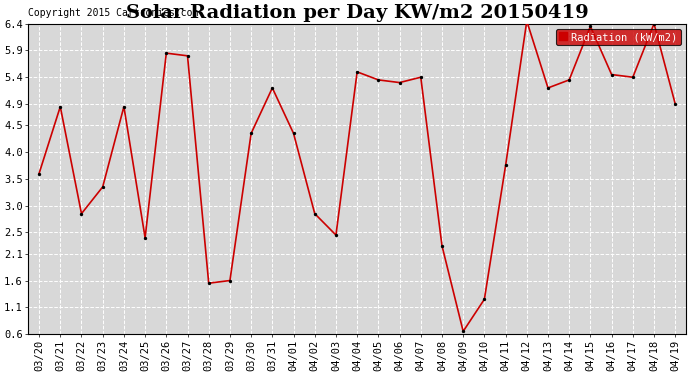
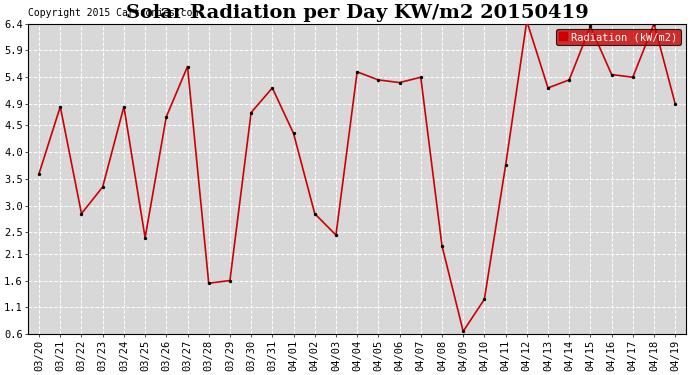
03/26: 5.85 -> 4.66
03/27: 5.80 -> 5.60
03/30: 4.35 -> 4.74
